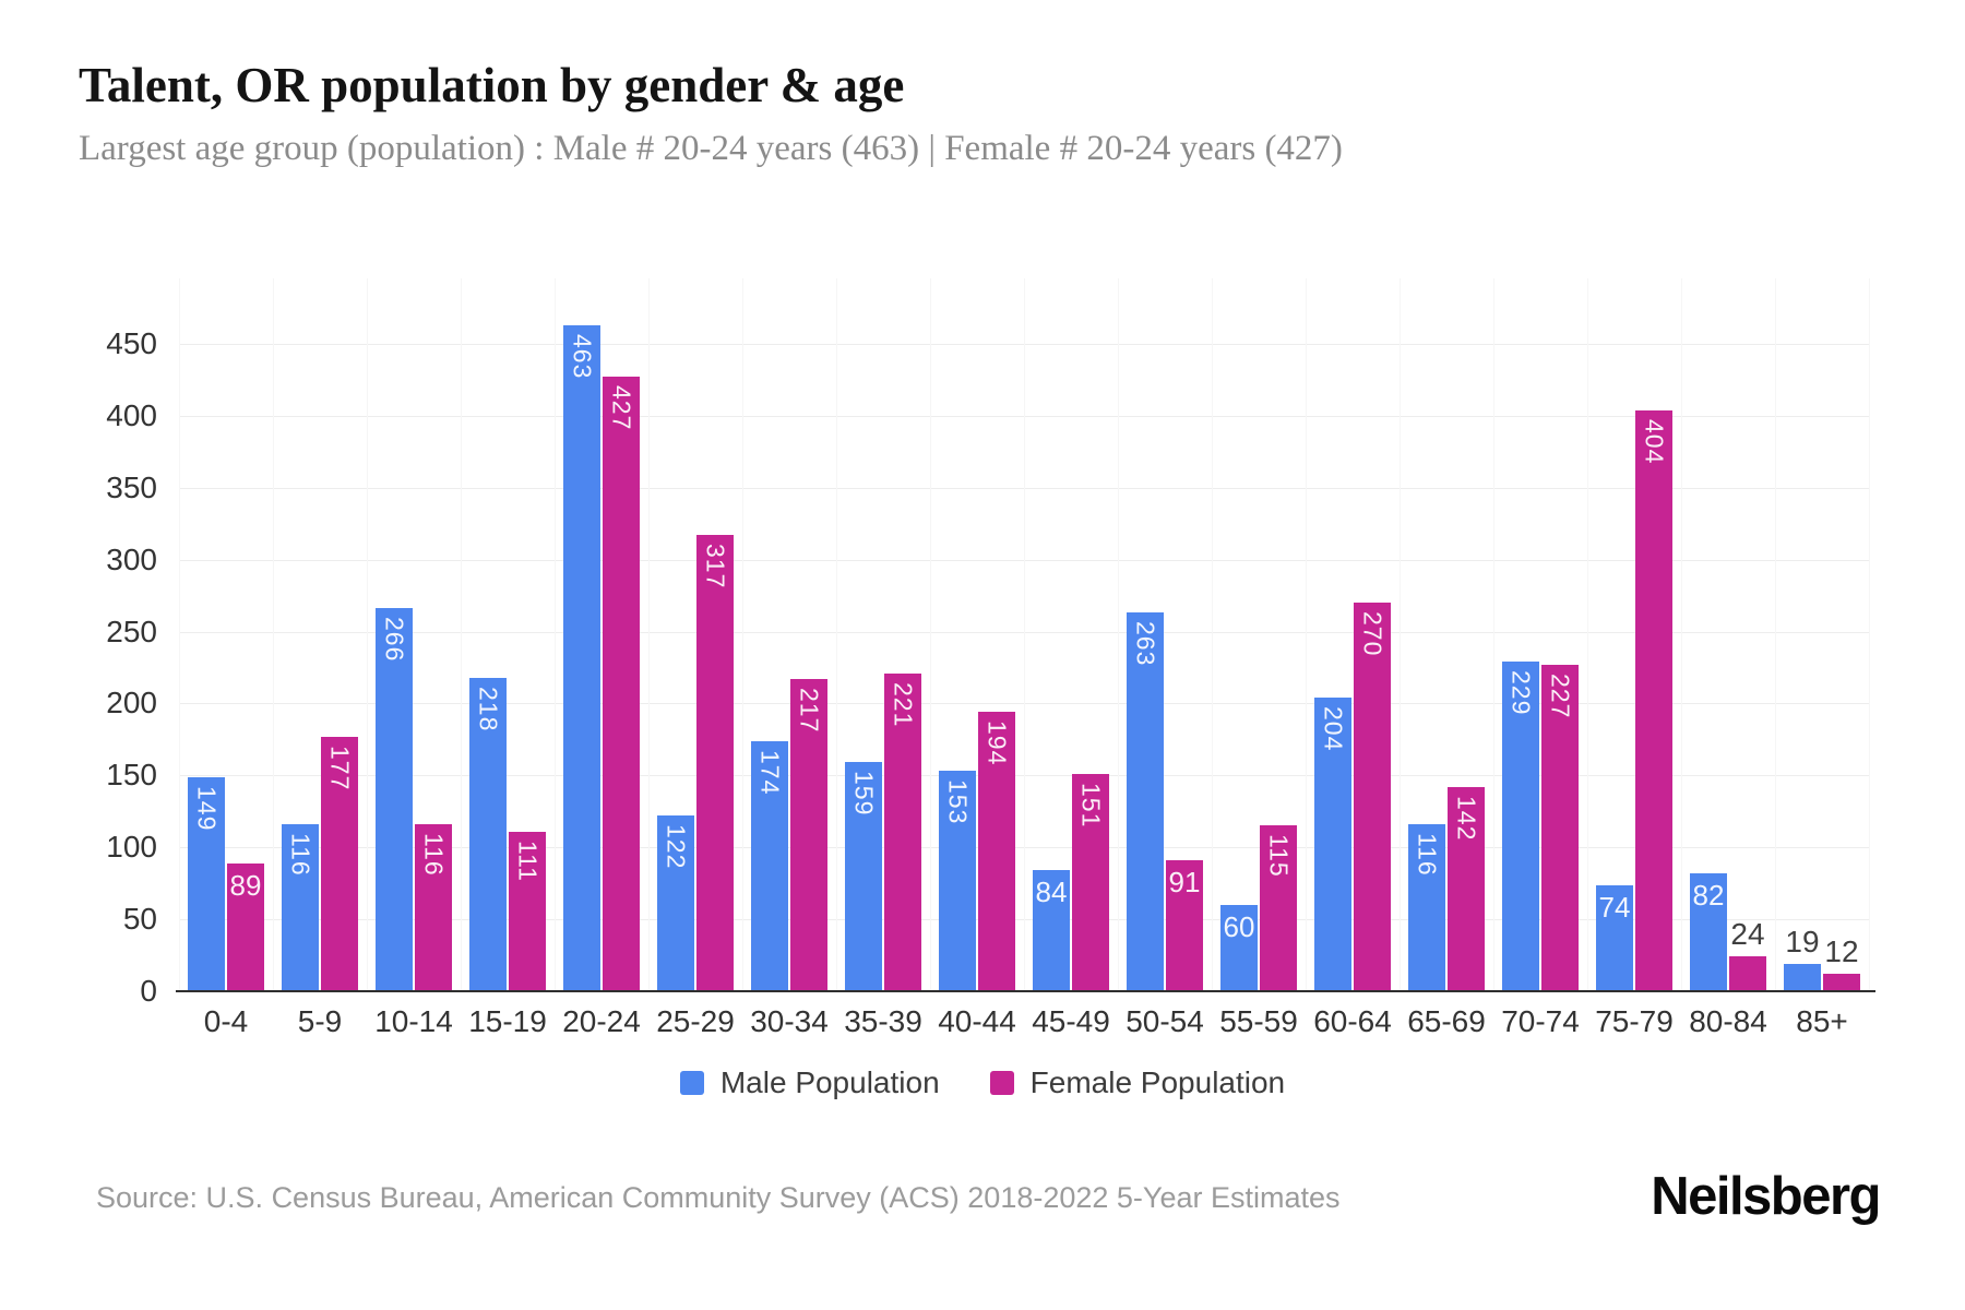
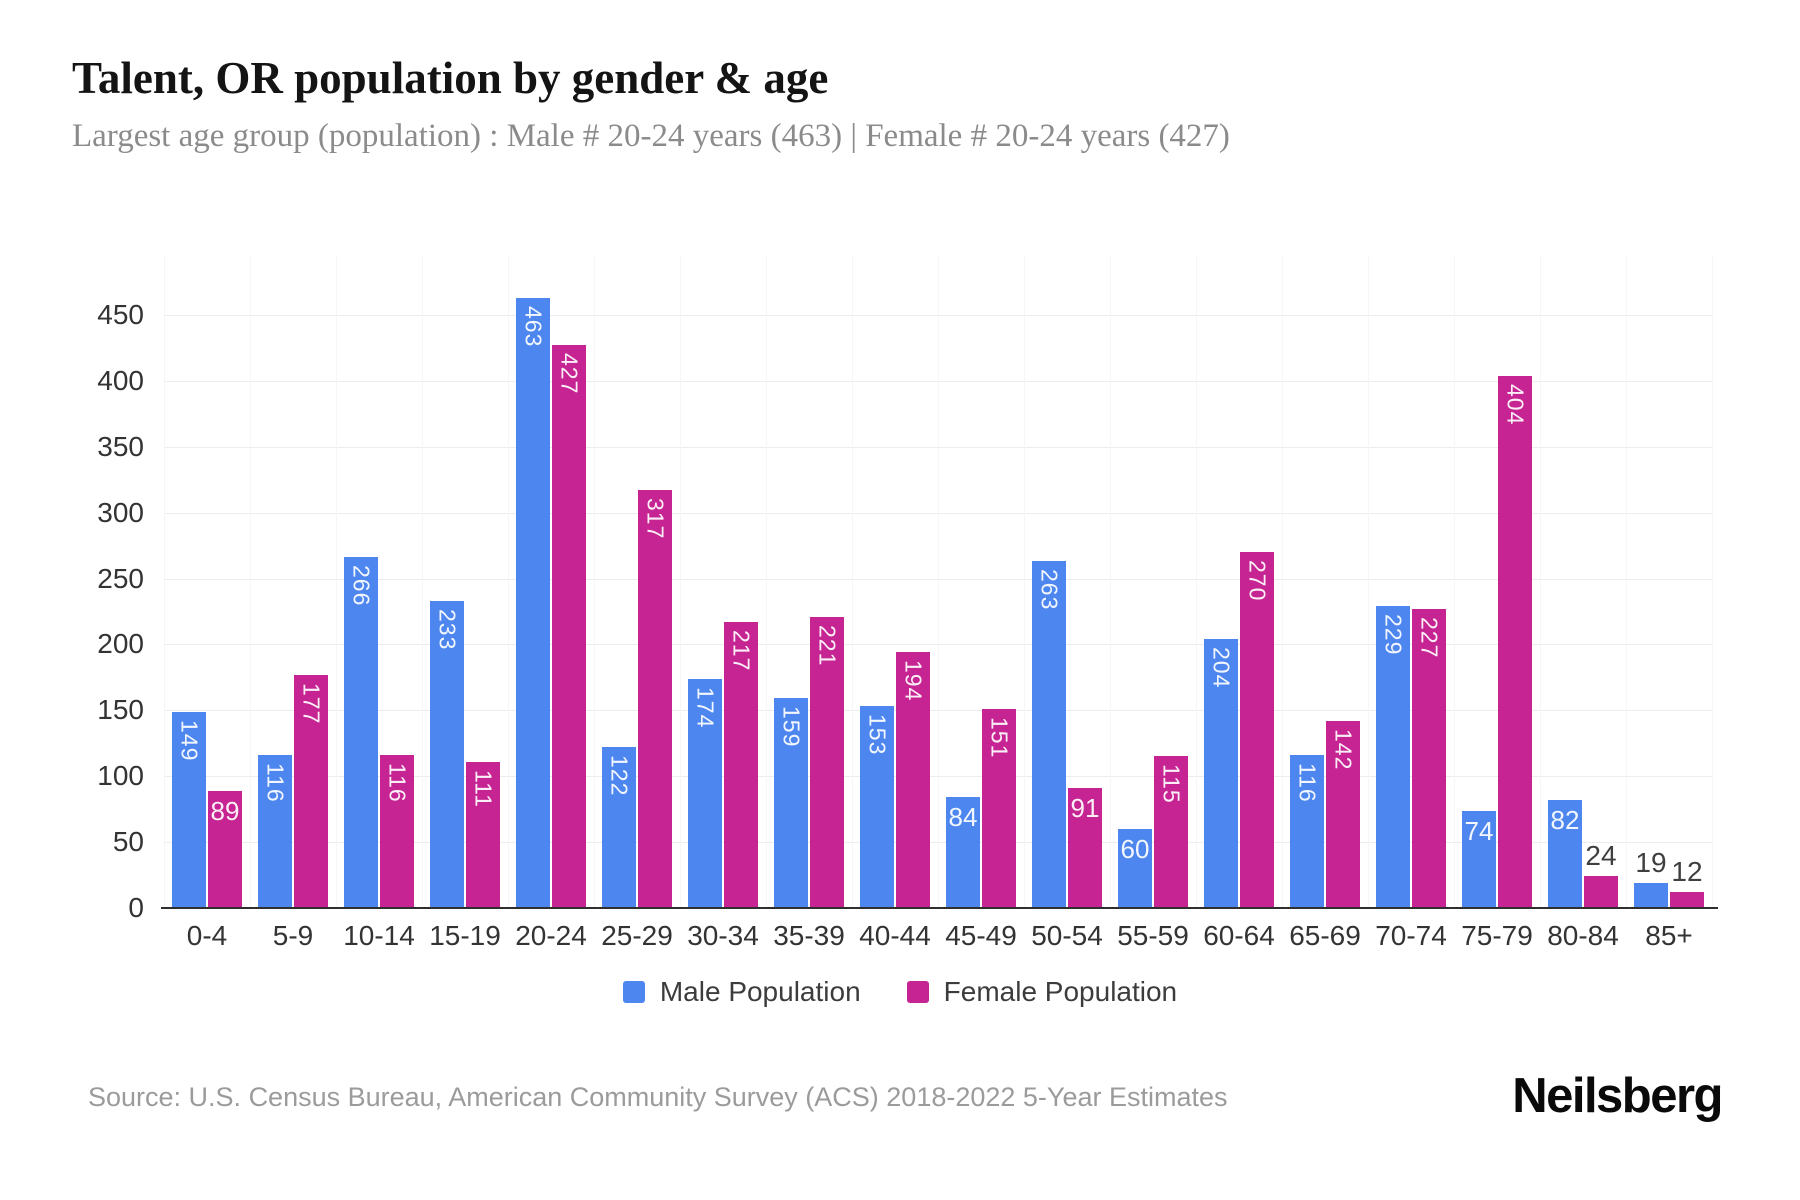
Male Population/15-19: 218 -> 233
